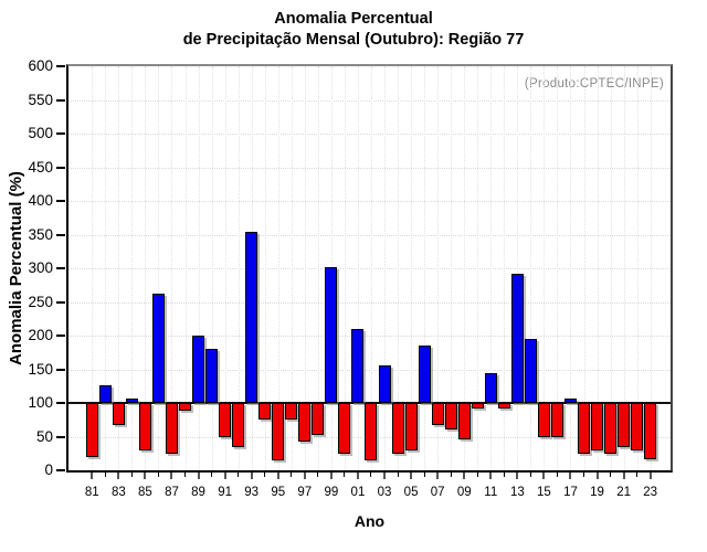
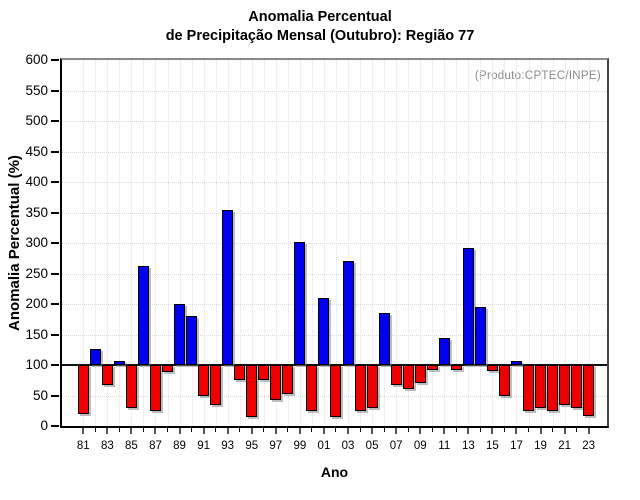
03: 160 -> 270
09: 50 -> 70
15: 50 -> 90
